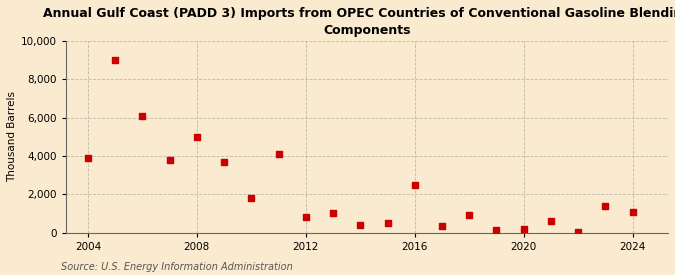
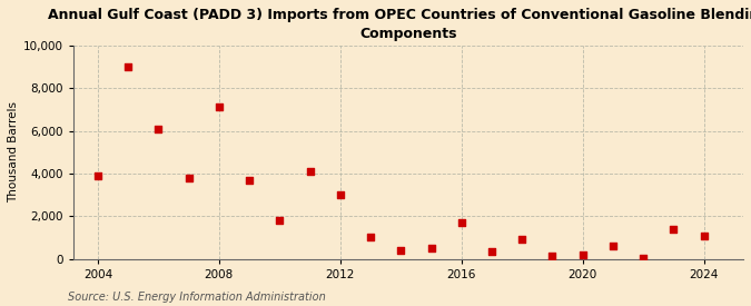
2008: 5,000 -> 7,100
2012: 800 -> 3,000
2016: 2,500 -> 1,700
